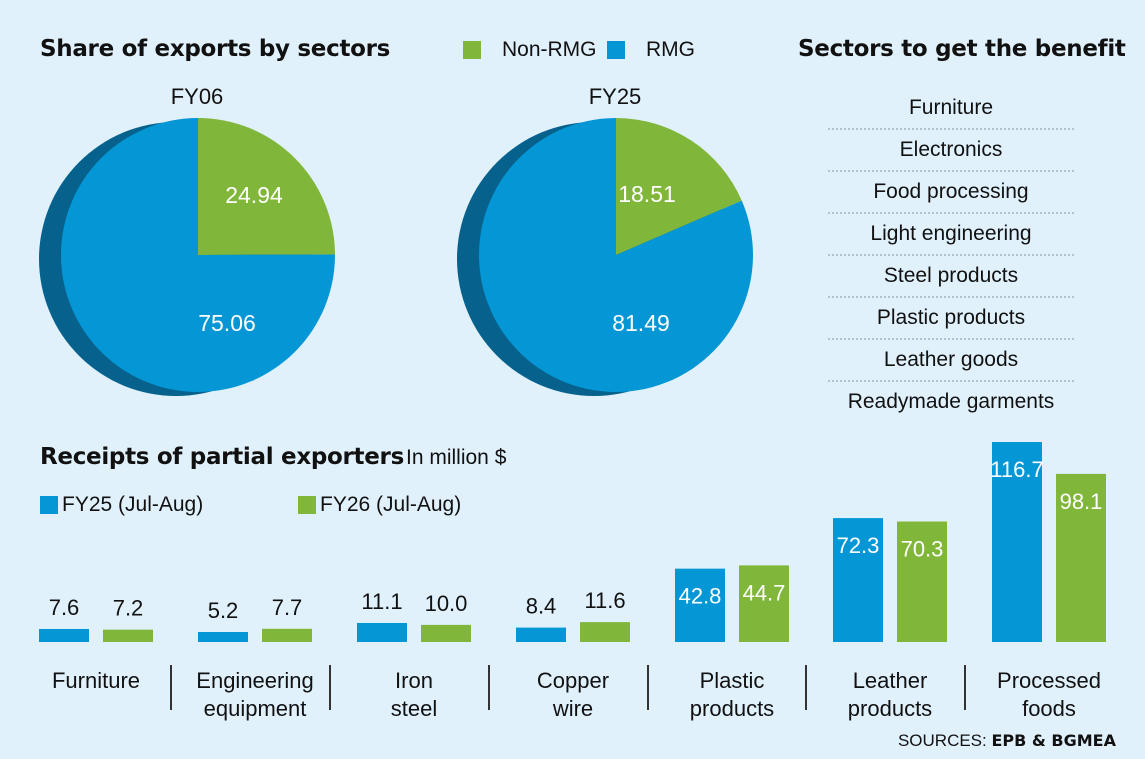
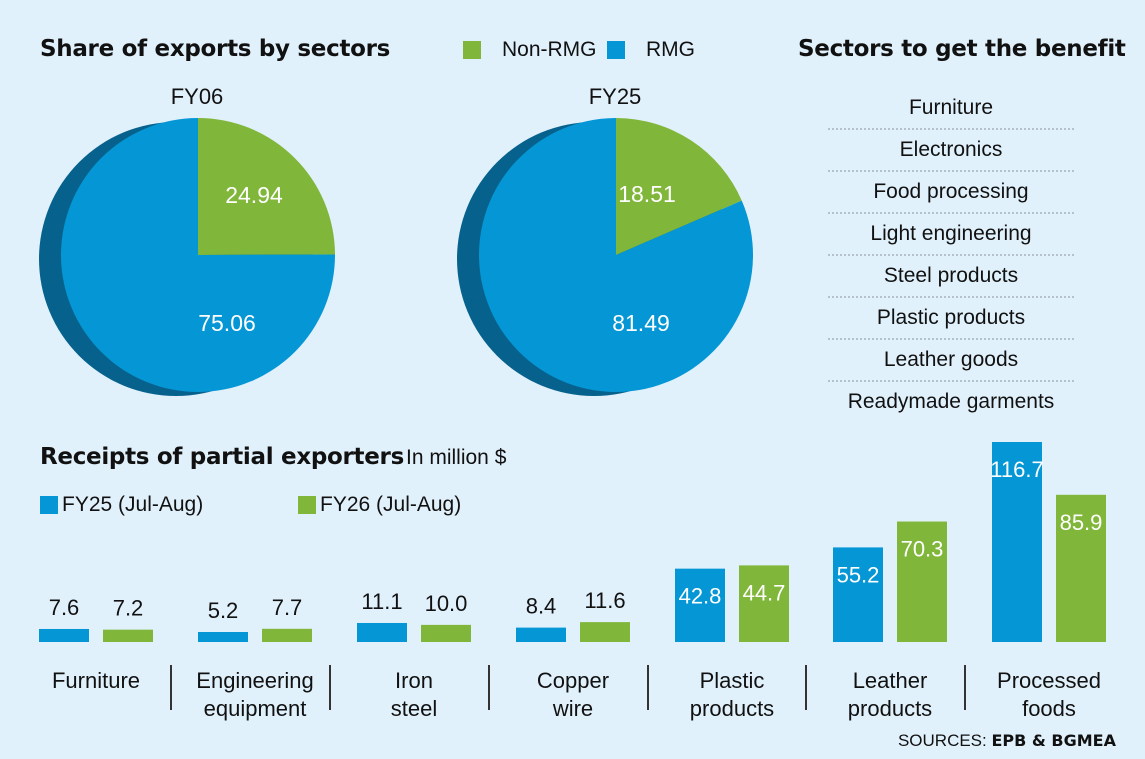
Receipts of partial exporters/FY25 (Jul-Aug)/Leather products: 72.3 -> 55.2
Receipts of partial exporters/FY26 (Jul-Aug)/Processed foods: 98.1 -> 85.9
